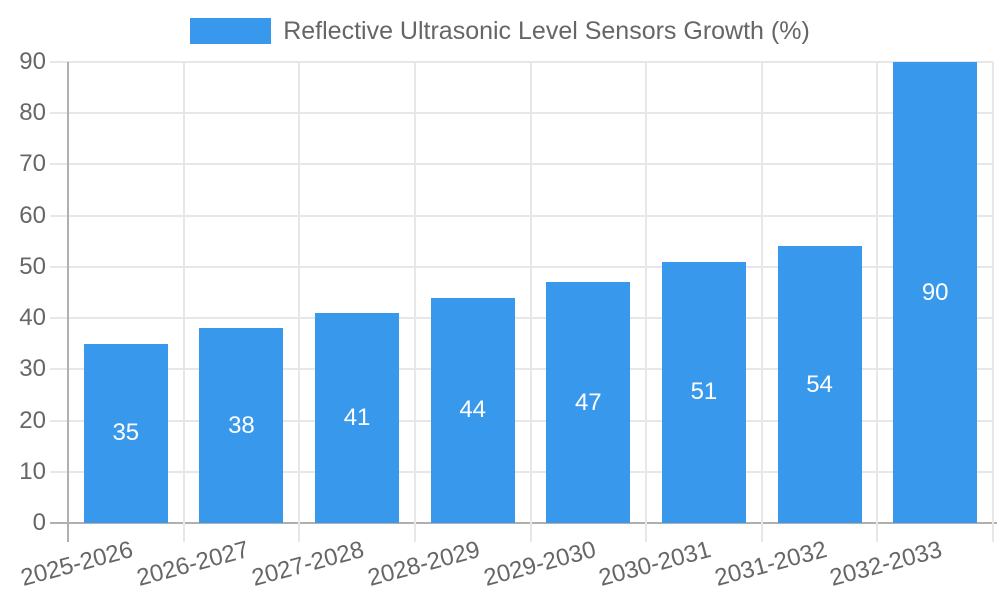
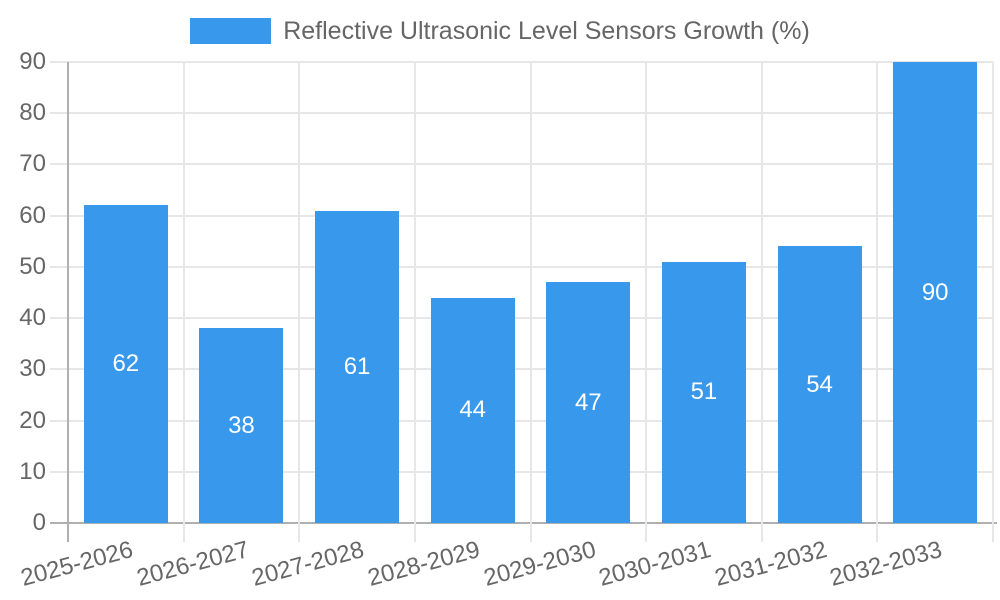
2025-2026: 35 -> 62
2027-2028: 41 -> 61
